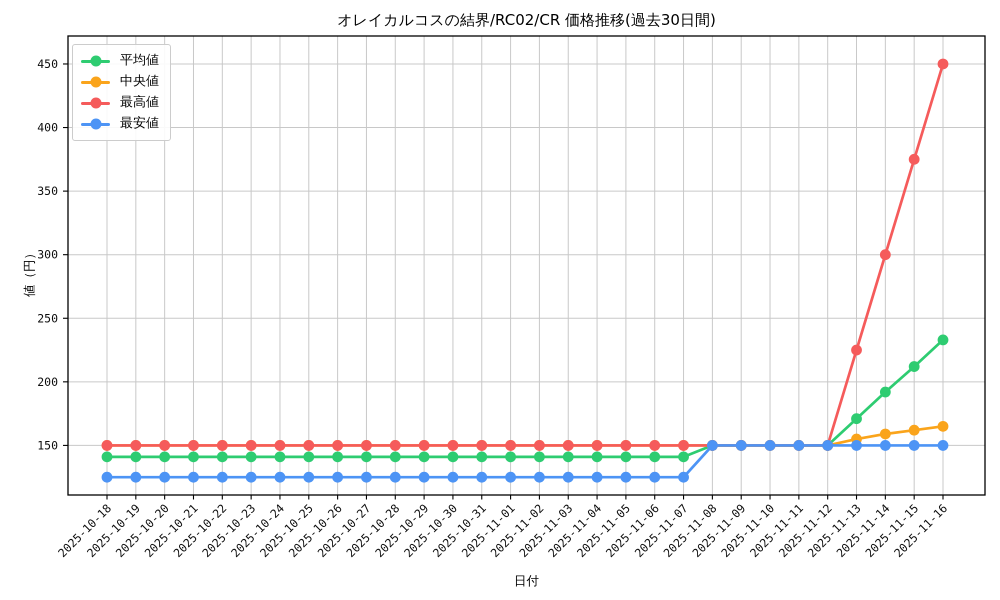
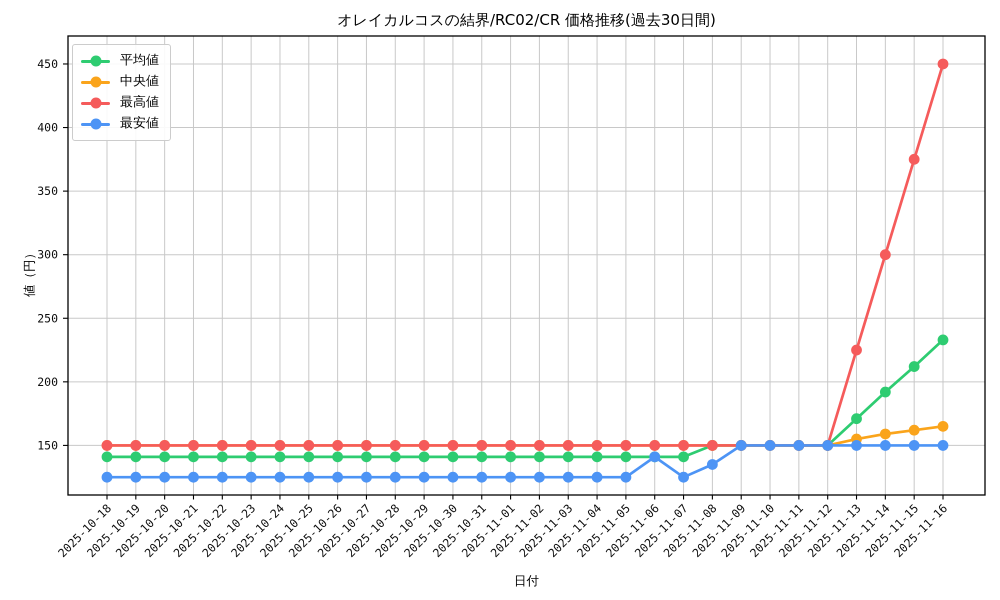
最安値/2025-11-06: 125 -> 141
最安値/2025-11-08: 150 -> 135
